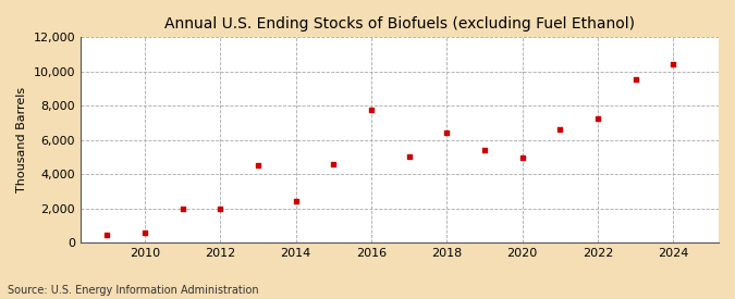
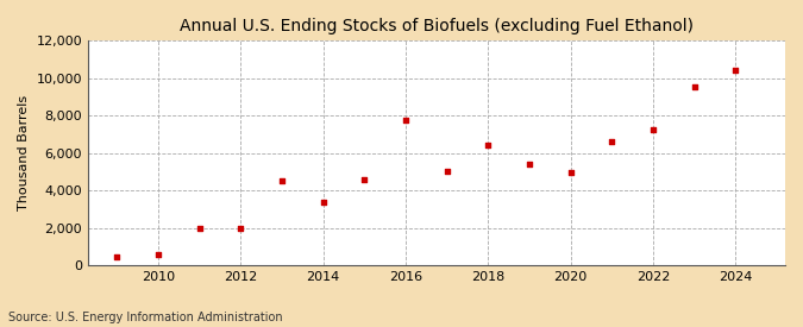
2014: 2,400 -> 3,400
